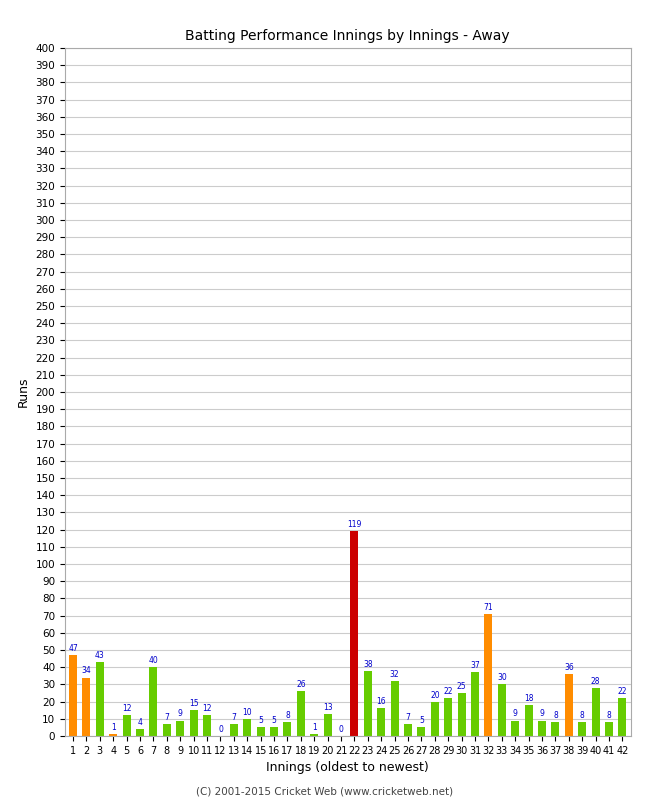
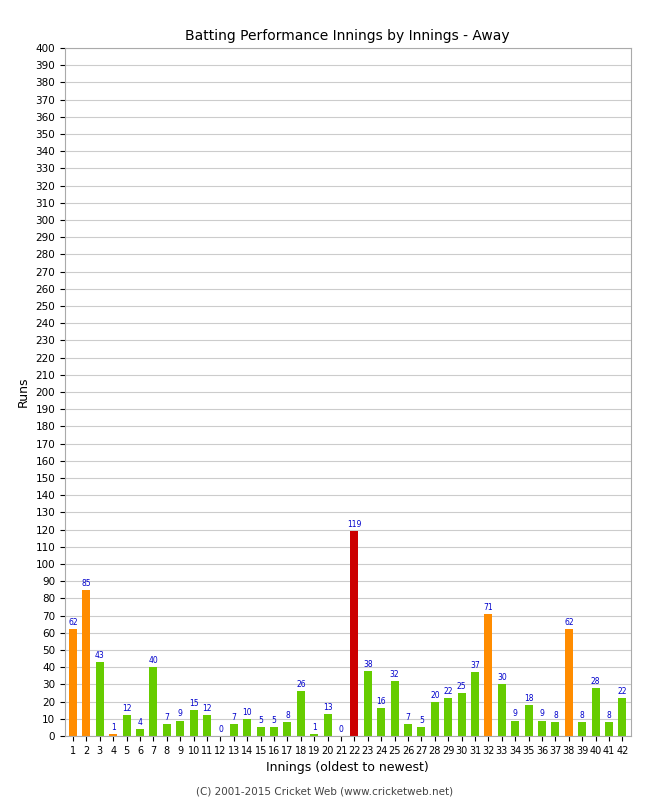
1: 47 -> 62
2: 34 -> 85
38: 36 -> 62
